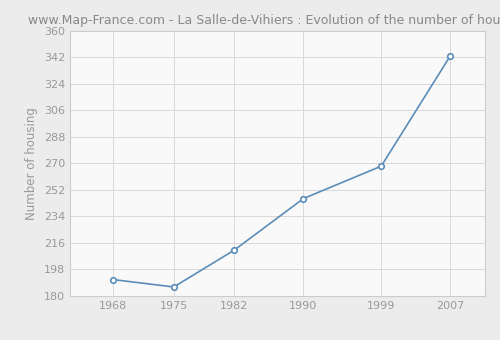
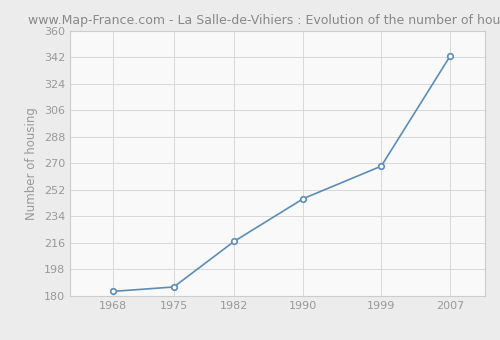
1968: 191 -> 183
1982: 211 -> 217
